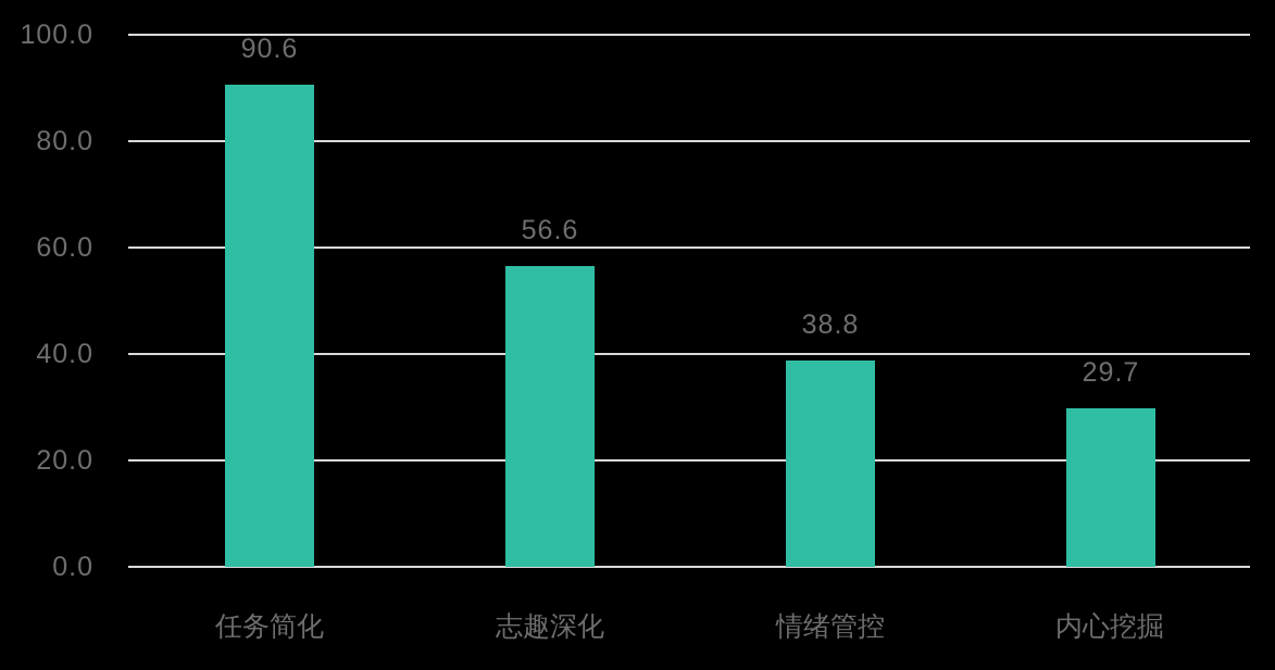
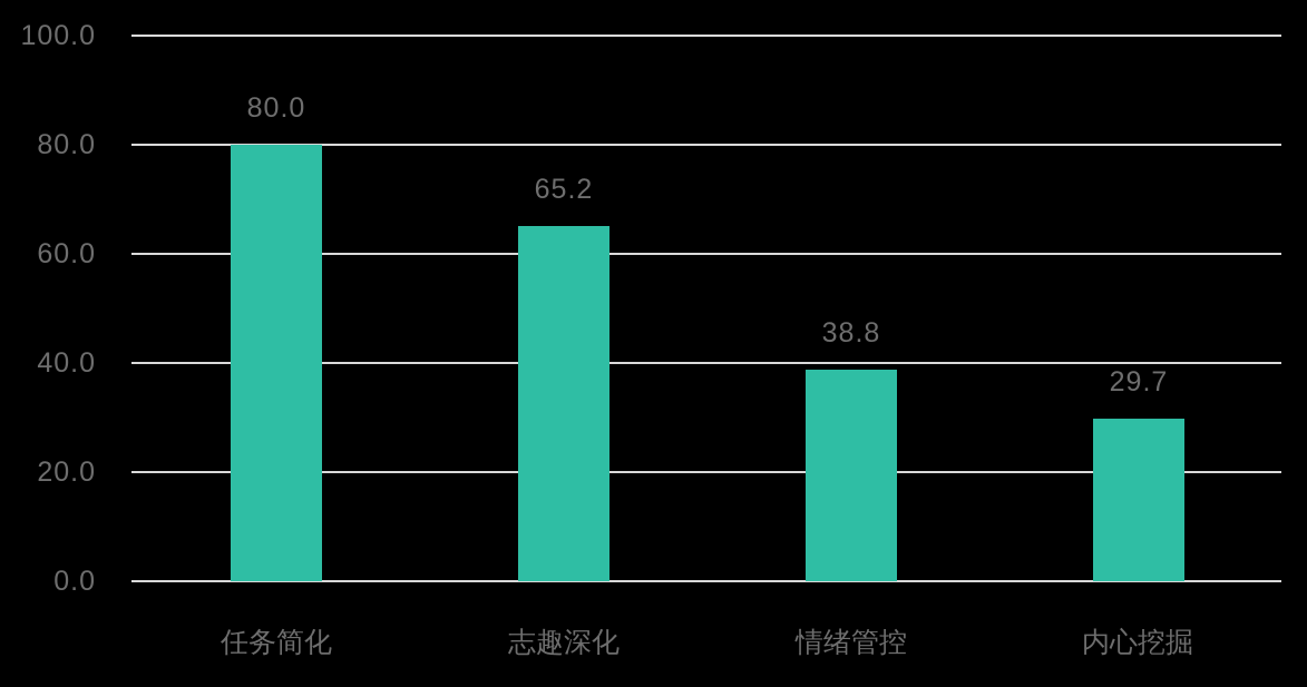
任务简化: 90.6 -> 80.0
志趣深化: 56.6 -> 65.2
